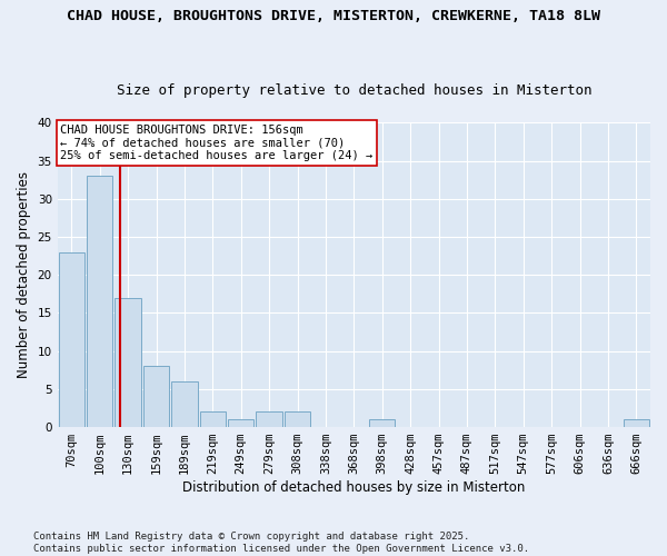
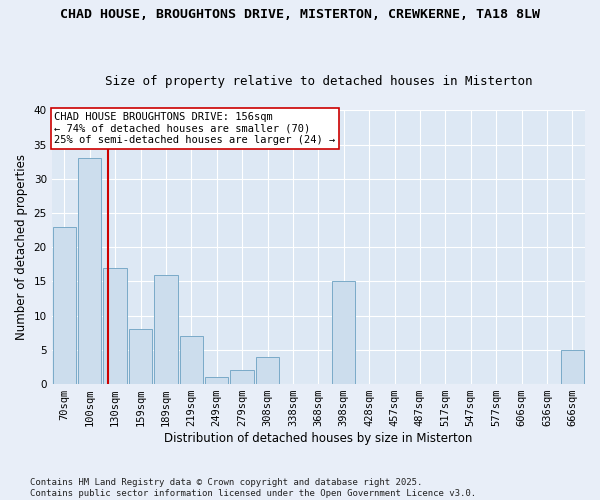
189sqm: 6 -> 16
219sqm: 2 -> 7
308sqm: 2 -> 4
398sqm: 1 -> 15
666sqm: 1 -> 5
